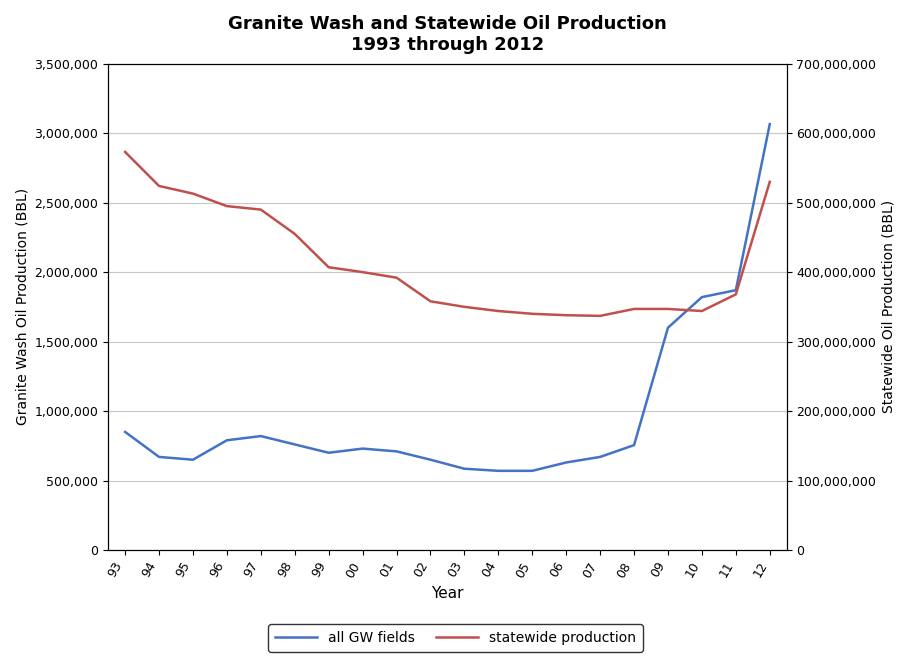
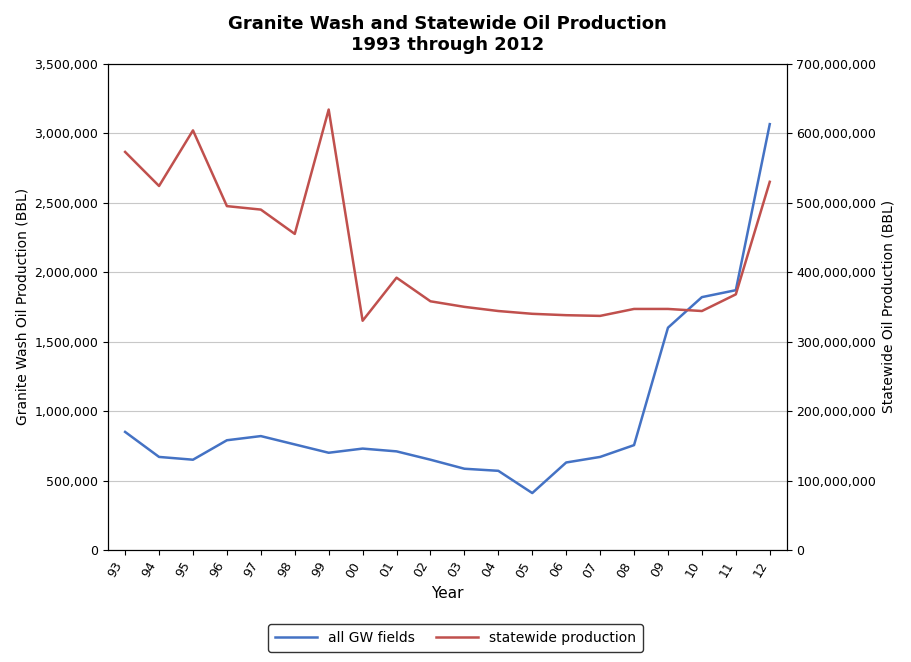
statewide production/95: 513,000,000 -> 604,000,000
statewide production/99: 407,000,000 -> 634,000,000
statewide production/00: 400,000,000 -> 330,000,000
all GW fields/05: 570,000 -> 410,000
